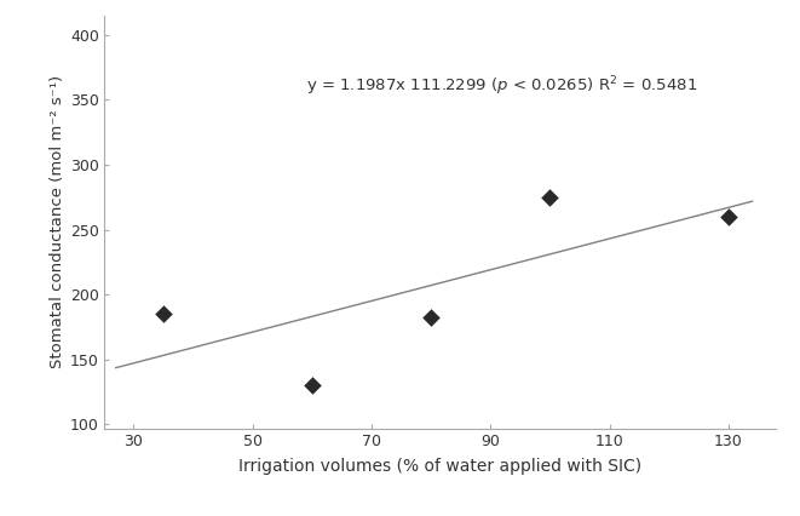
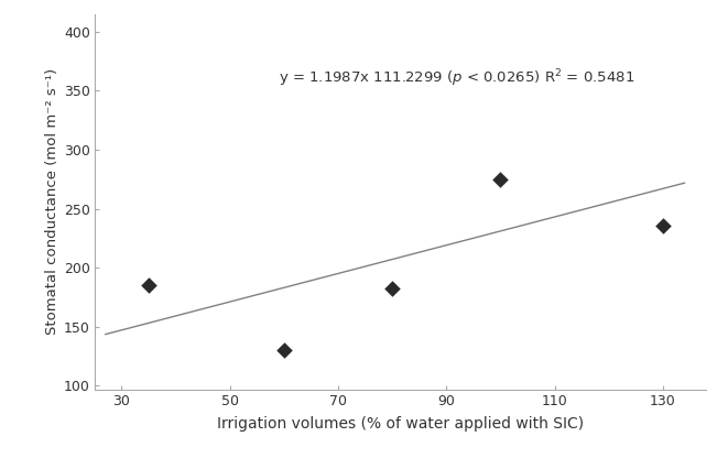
130: 260 -> 236
